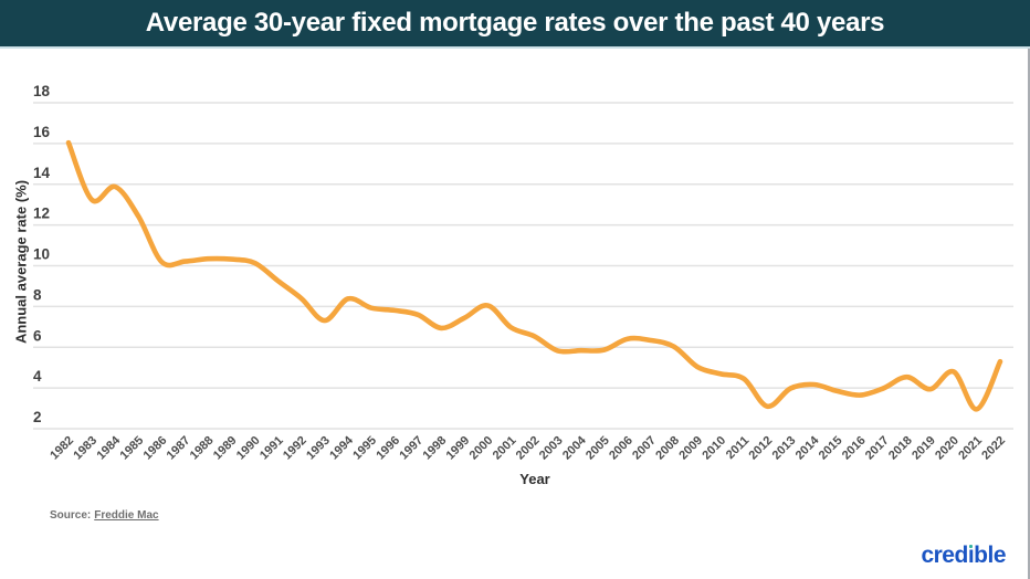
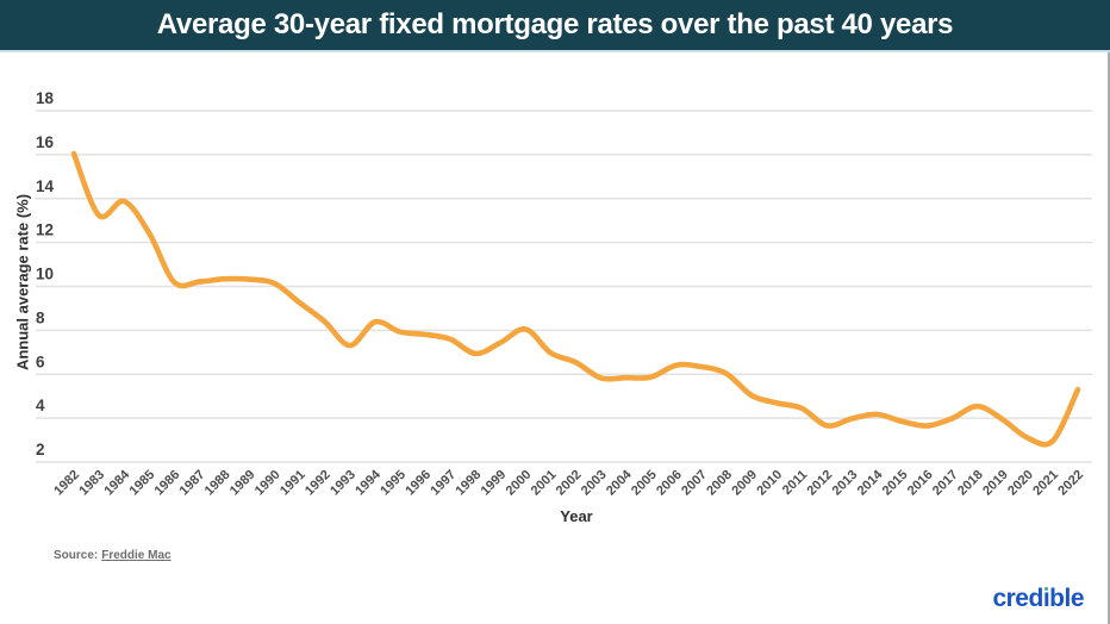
2012: 3.1 -> 3.7
2020: 4.8 -> 3.1
